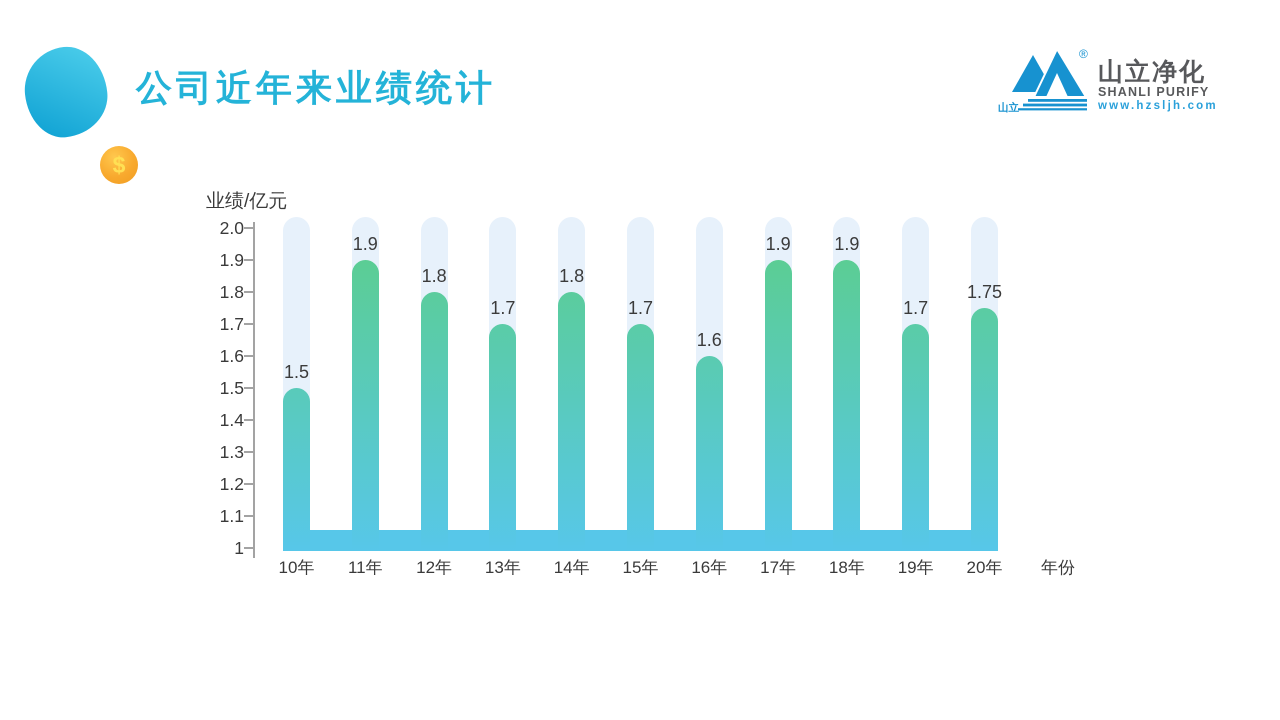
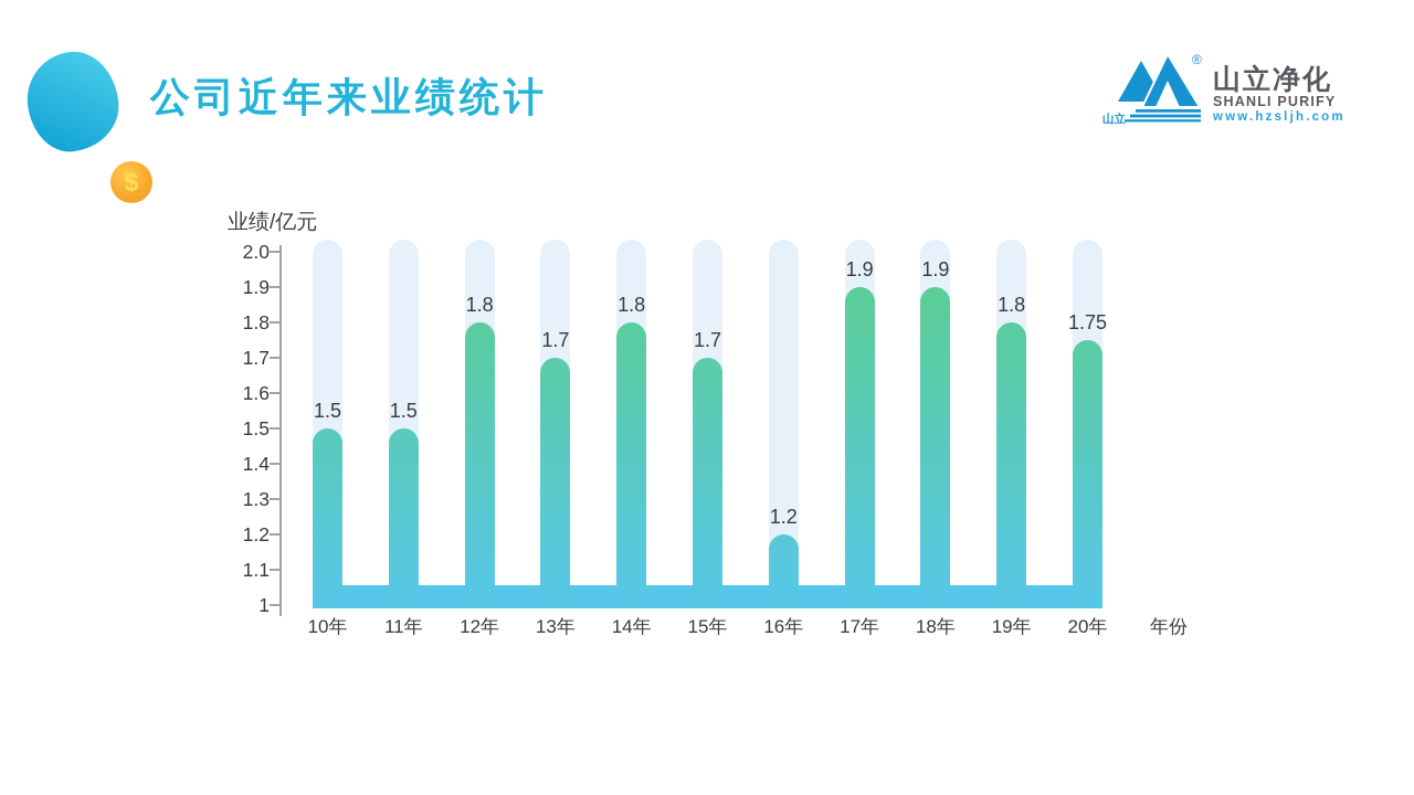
11年: 1.9 -> 1.5
16年: 1.6 -> 1.2
19年: 1.7 -> 1.8
